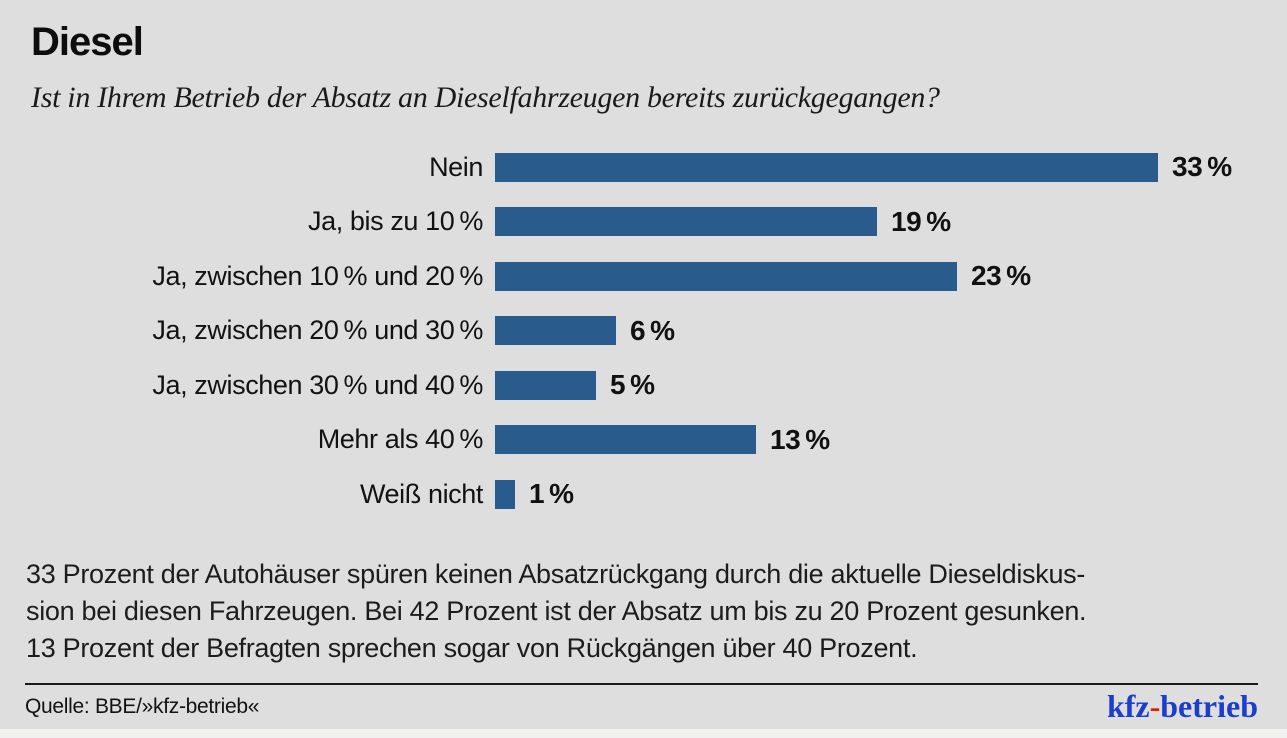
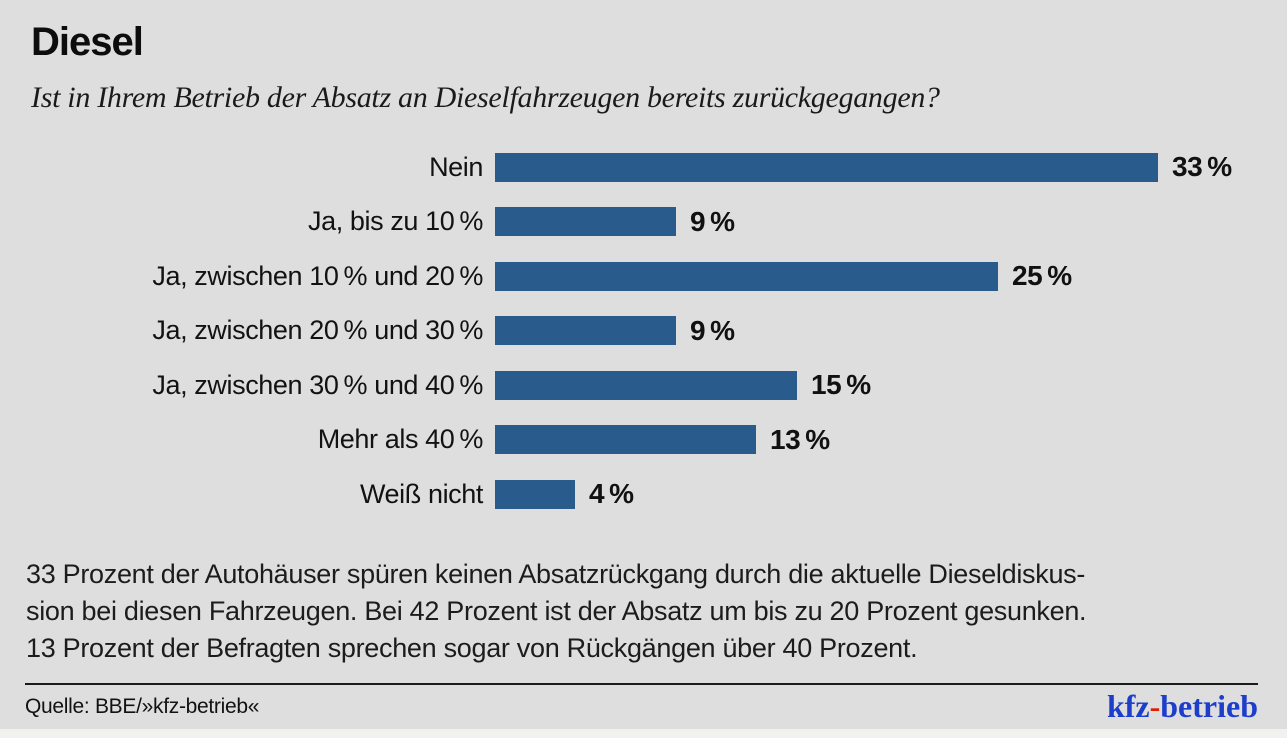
Ja, bis zu 10 %: 19 -> 9
Ja, zwischen 10 % und 20 %: 23 -> 25
Ja, zwischen 20 % und 30 %: 6 -> 9
Ja, zwischen 30 % und 40 %: 5 -> 15
Weiß nicht: 1 -> 4
